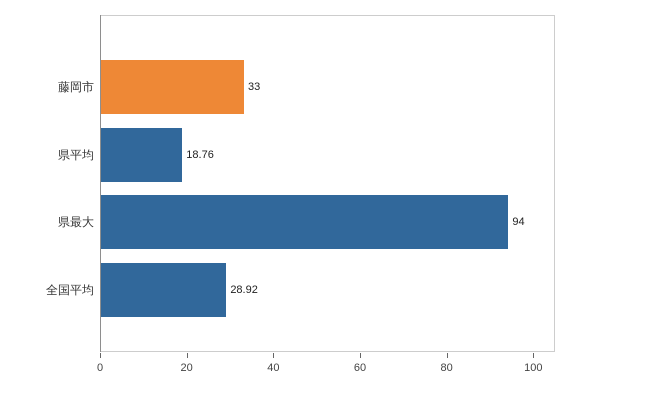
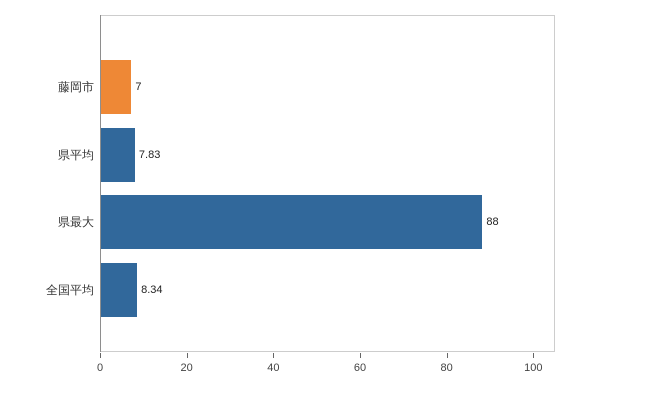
藤岡市: 33 -> 7
県平均: 18.76 -> 7.83
県最大: 94 -> 88
全国平均: 28.92 -> 8.34
